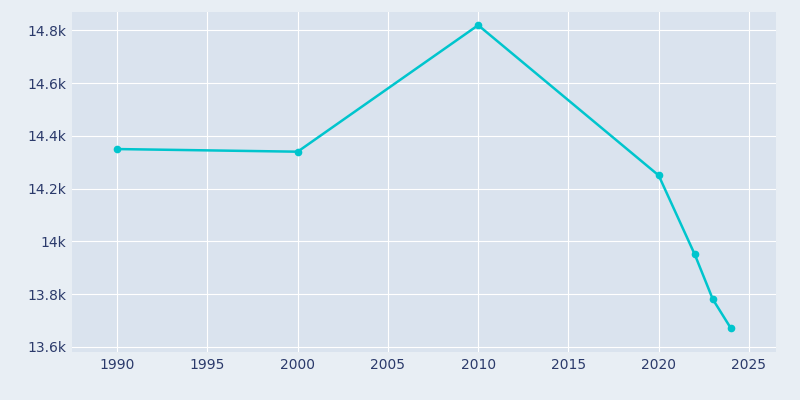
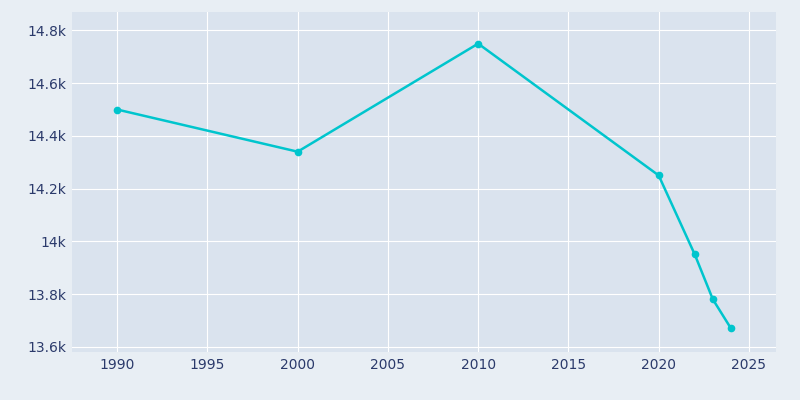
1990: 14.35k -> 14.50k
2010: 14.82k -> 14.75k
